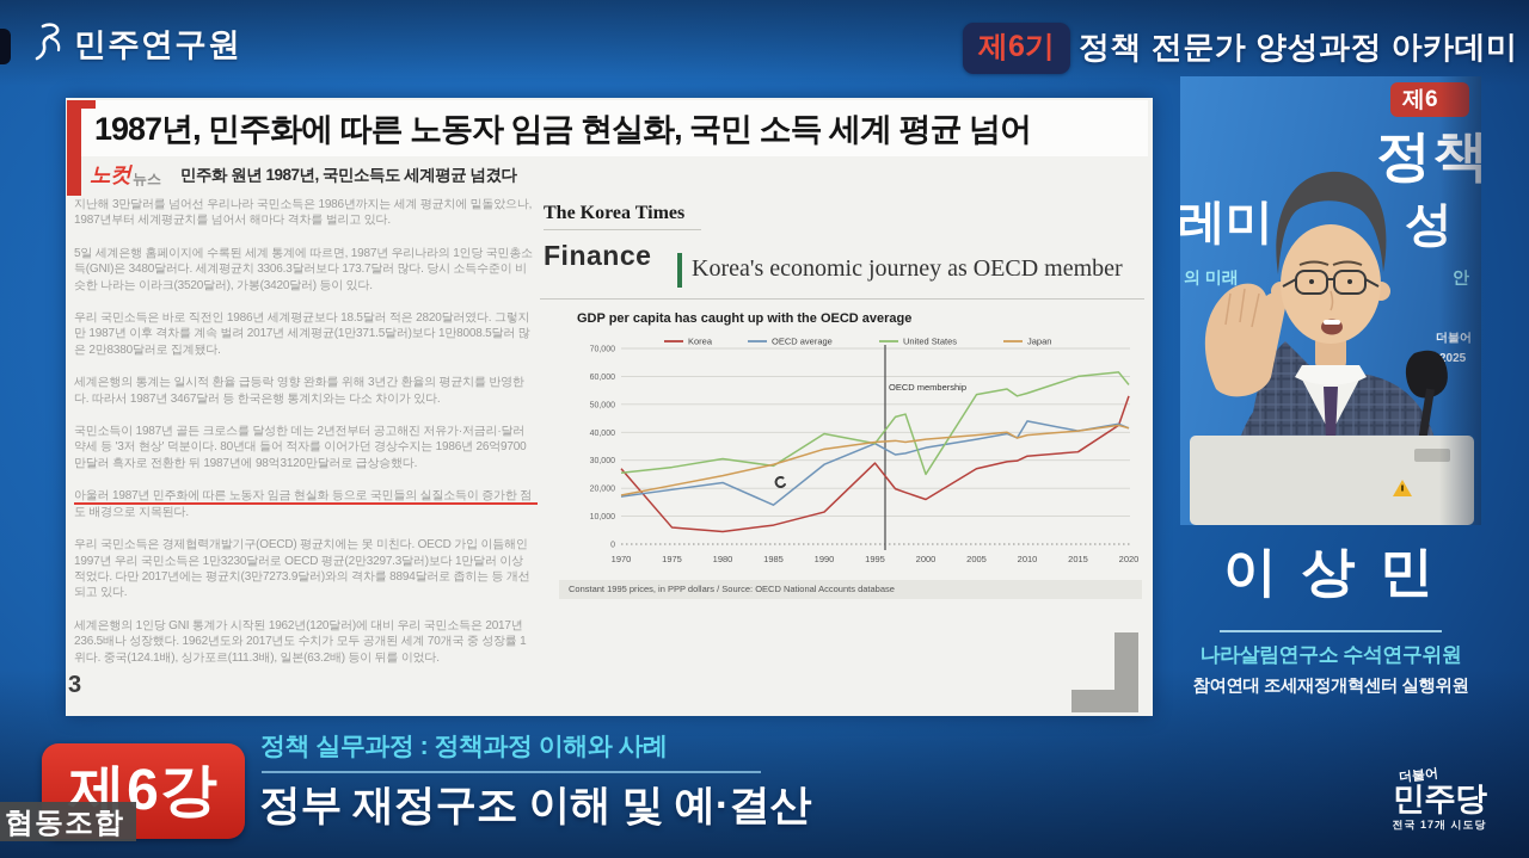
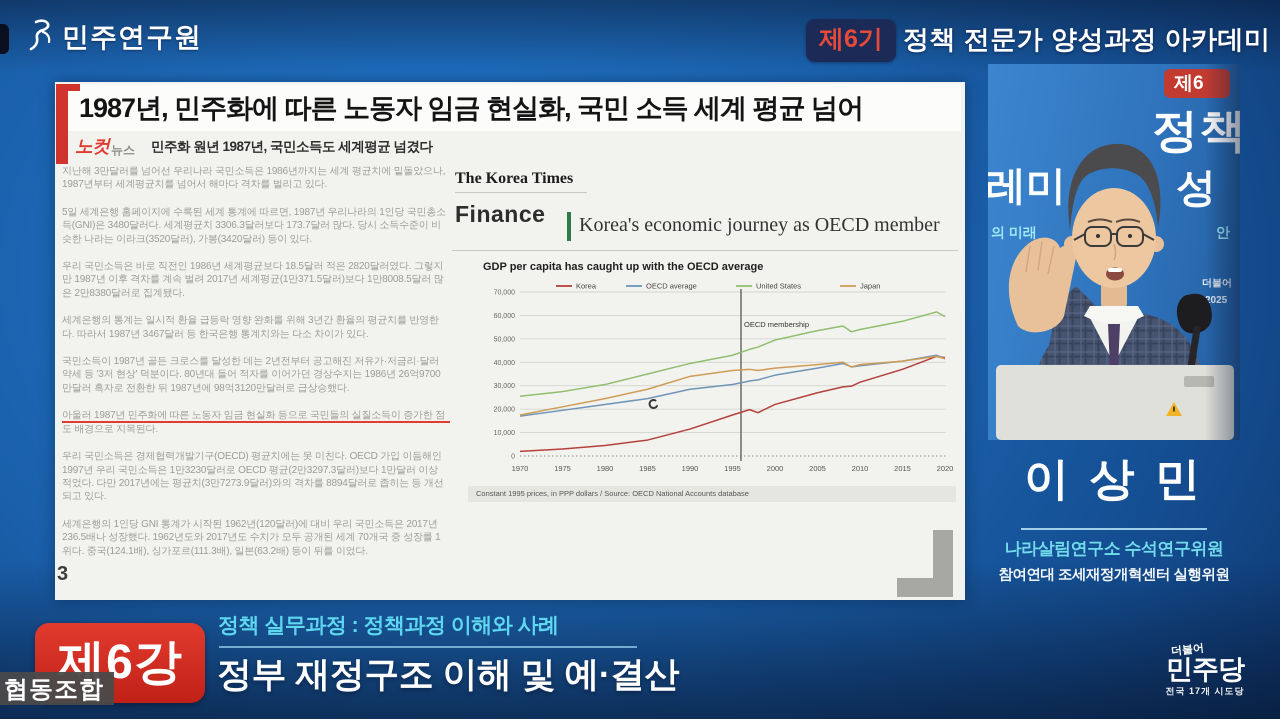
Korea/1970: 27000 -> 2000
Korea/1975: 6000 -> 3000
OECD average/1985: 14000 -> 24000
United States/1985: 28000 -> 35000
Korea/1995: 29000 -> 18000
OECD average/1995: 36000 -> 30000
United States/1995: 36000 -> 43000
Korea/2000: 16000 -> 22000
United States/2000: 25000 -> 50000
OECD average/2010: 44000 -> 38000
Korea/2015: 33000 -> 37000
United States/2015: 60000 -> 58000
Korea/2020: 53000 -> 42000
United States/2020: 57000 -> 60000
